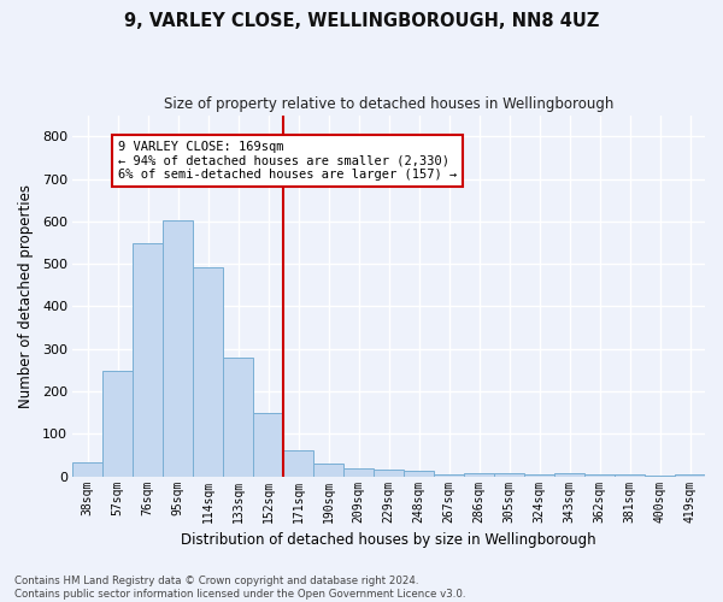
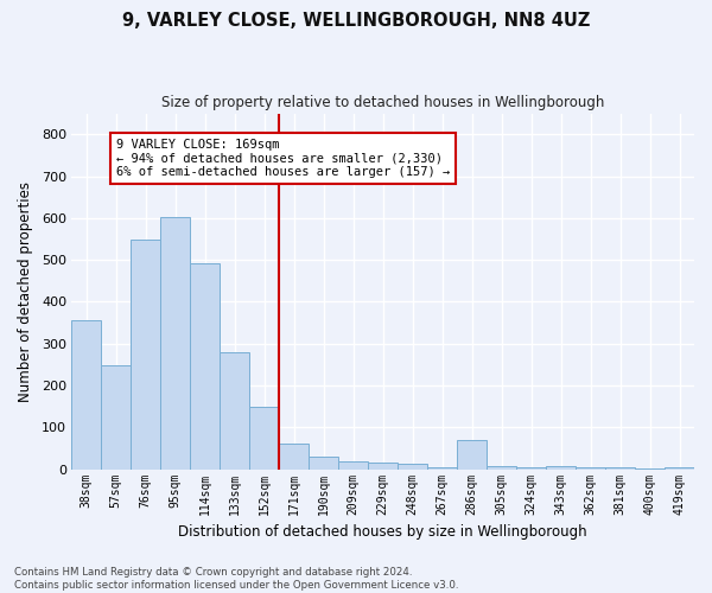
38sqm: 33 -> 355
286sqm: 8 -> 70
